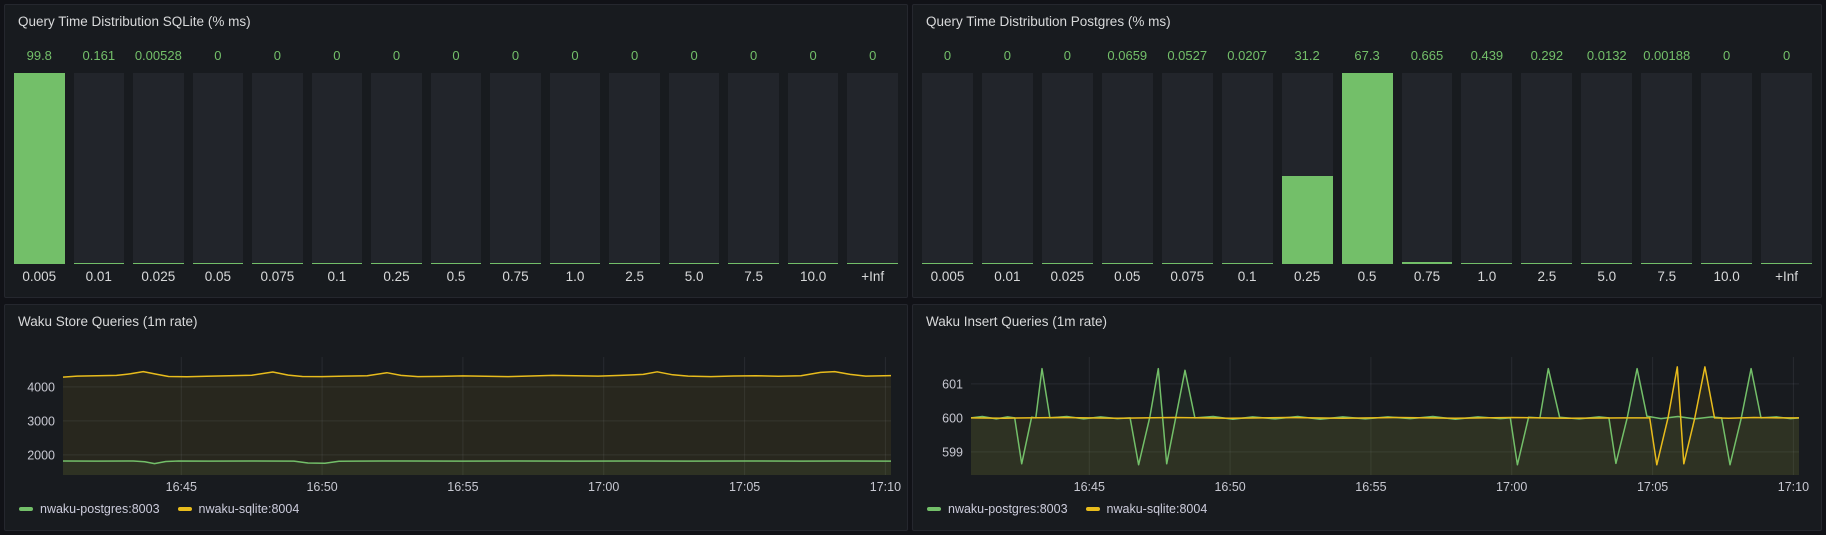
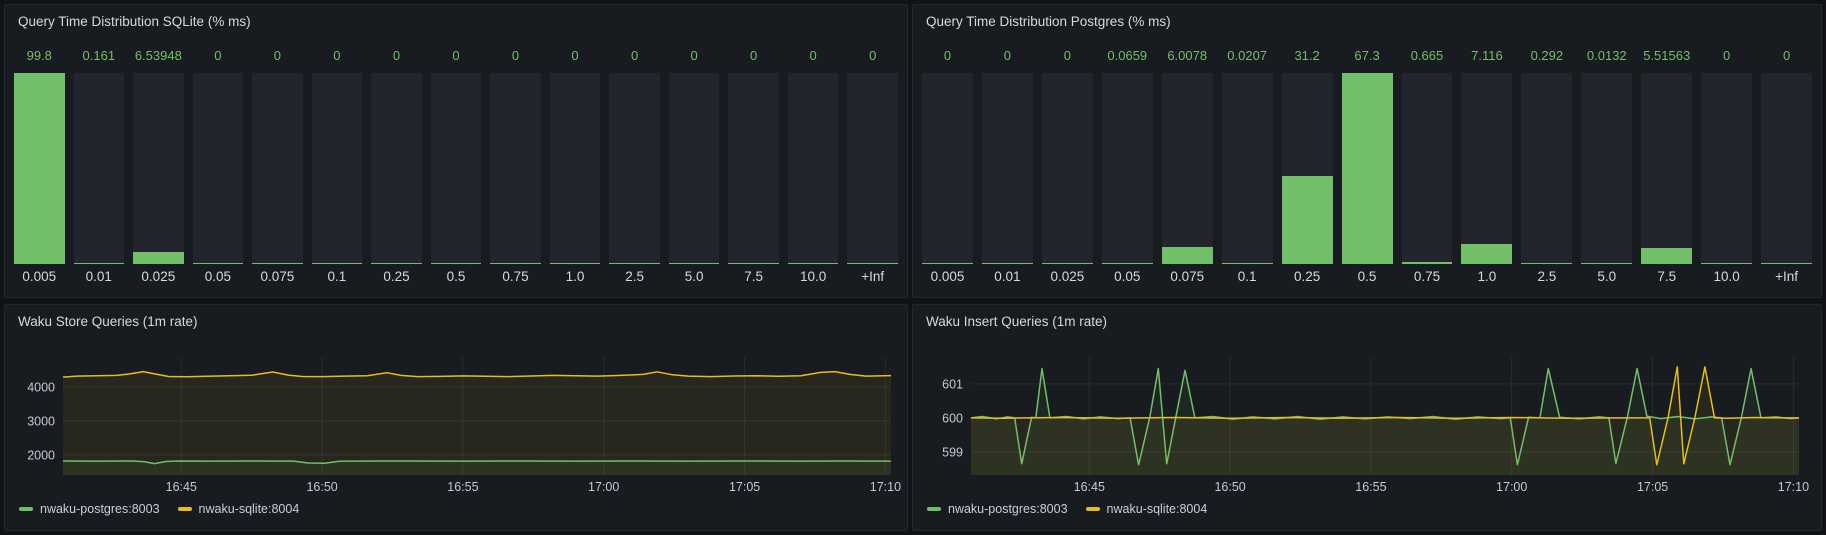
Query Time Distribution SQLite (% ms)/0.025: 0.00528 -> 6.53948
Query Time Distribution Postgres (% ms)/0.075: 0.0527 -> 6.0078
Query Time Distribution Postgres (% ms)/1.0: 0.439 -> 7.116
Query Time Distribution Postgres (% ms)/7.5: 0.00188 -> 5.51563
